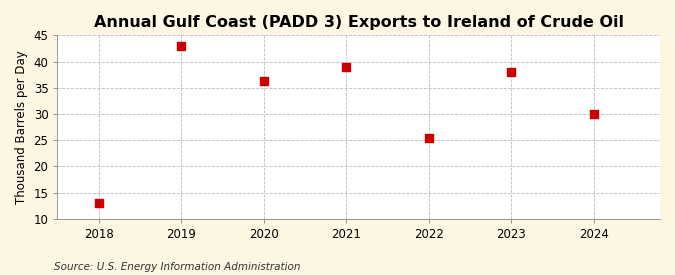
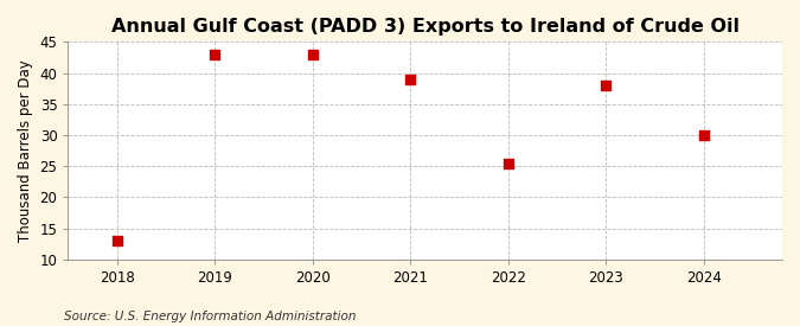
2020: 36.2 -> 43.0
